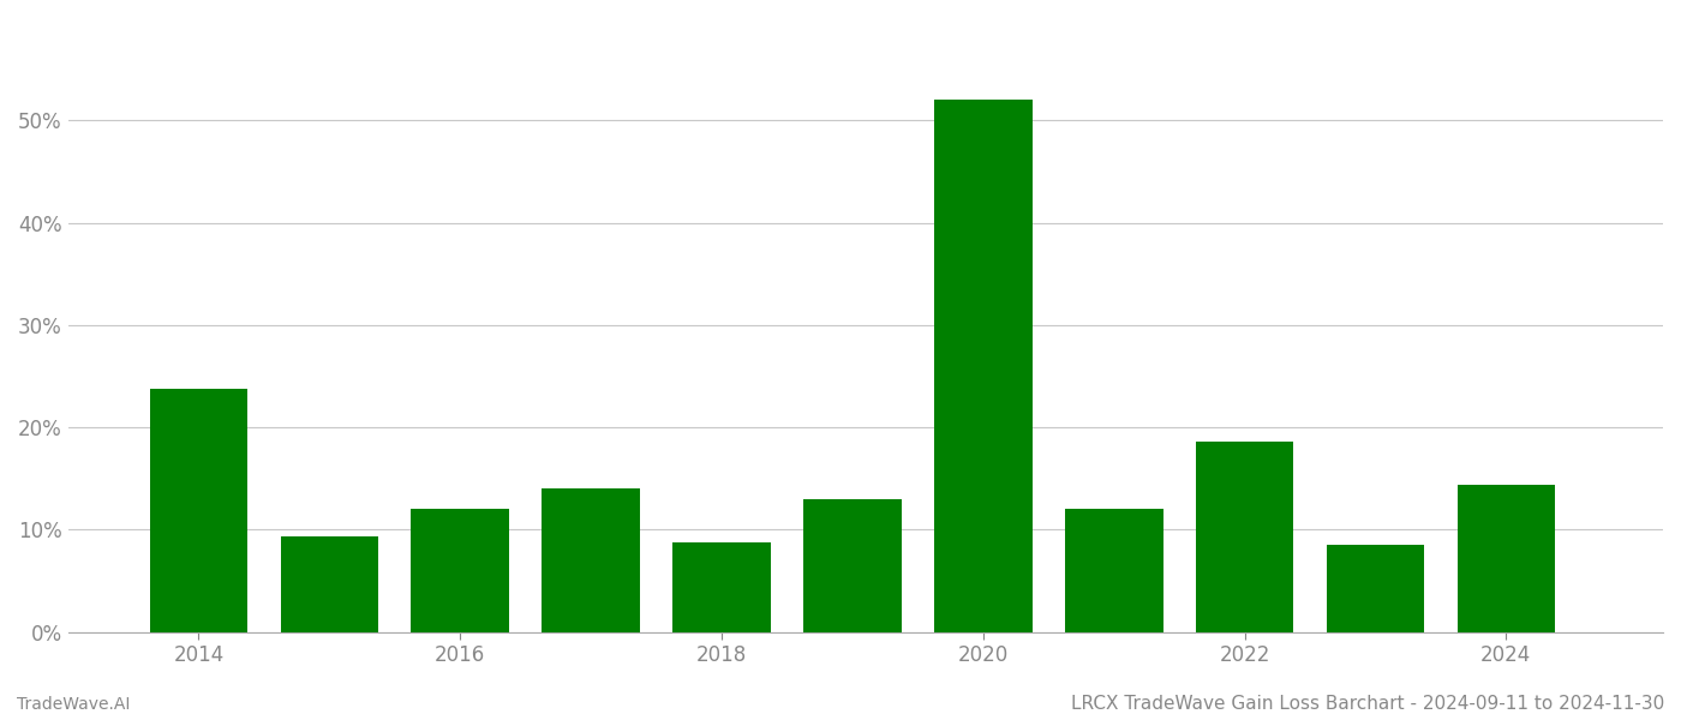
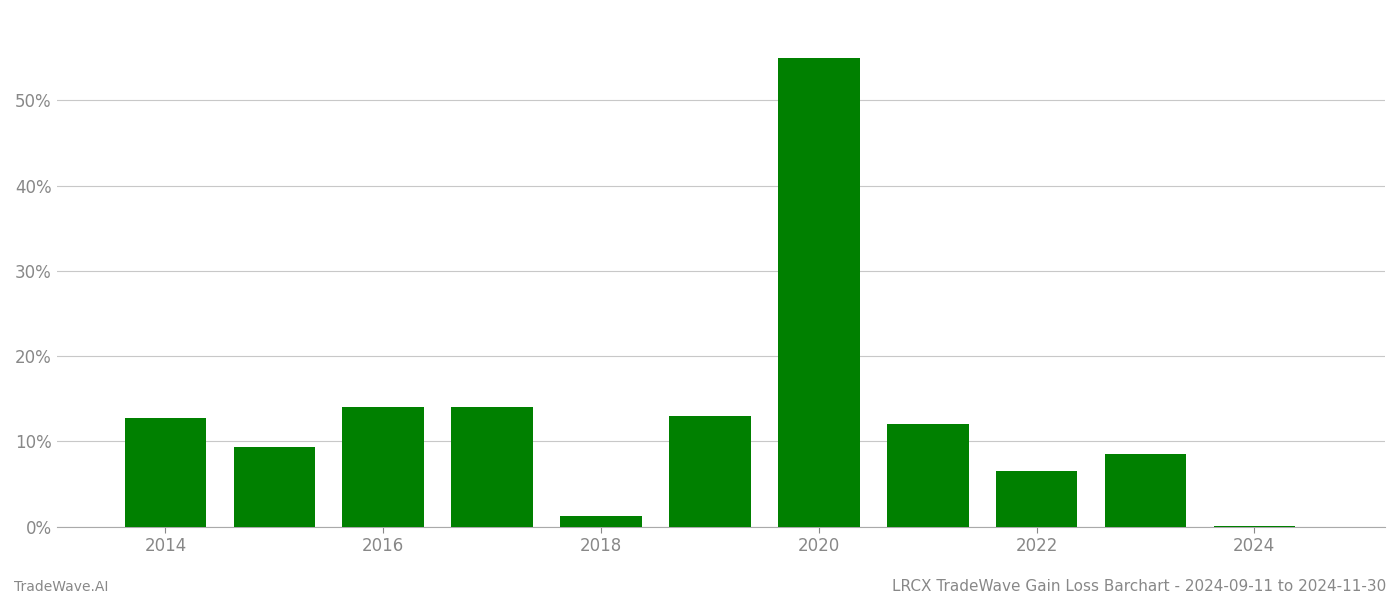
2014: 23.8% -> 12.7%
2016: 12.0% -> 14.0%
2018: 8.8% -> 1.2%
2020: 52.0% -> 55.0%
2022: 18.6% -> 6.5%
2024: 14.4% -> 0.1%
